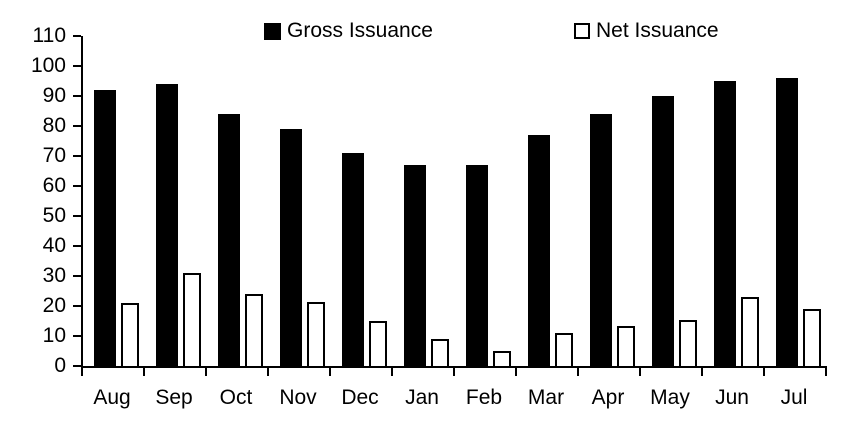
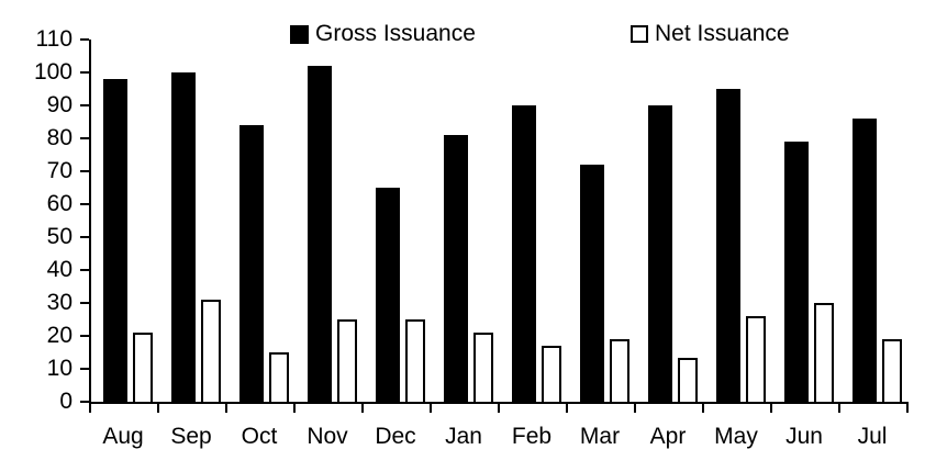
Gross Issuance/Aug: 92 -> 98
Gross Issuance/Sep: 94 -> 100
Net Issuance/Oct: 24 -> 15
Gross Issuance/Nov: 79 -> 102
Net Issuance/Nov: 22 -> 25
Gross Issuance/Dec: 71 -> 65
Net Issuance/Dec: 15 -> 25
Gross Issuance/Jan: 67 -> 81
Net Issuance/Jan: 9 -> 21
Gross Issuance/Feb: 67 -> 90
Net Issuance/Feb: 5 -> 17
Gross Issuance/Mar: 77 -> 72
Net Issuance/Mar: 11 -> 19
Gross Issuance/Apr: 84 -> 90
Gross Issuance/May: 90 -> 95
Net Issuance/May: 16 -> 26
Gross Issuance/Jun: 95 -> 79
Net Issuance/Jun: 23 -> 30
Gross Issuance/Jul: 96 -> 86
